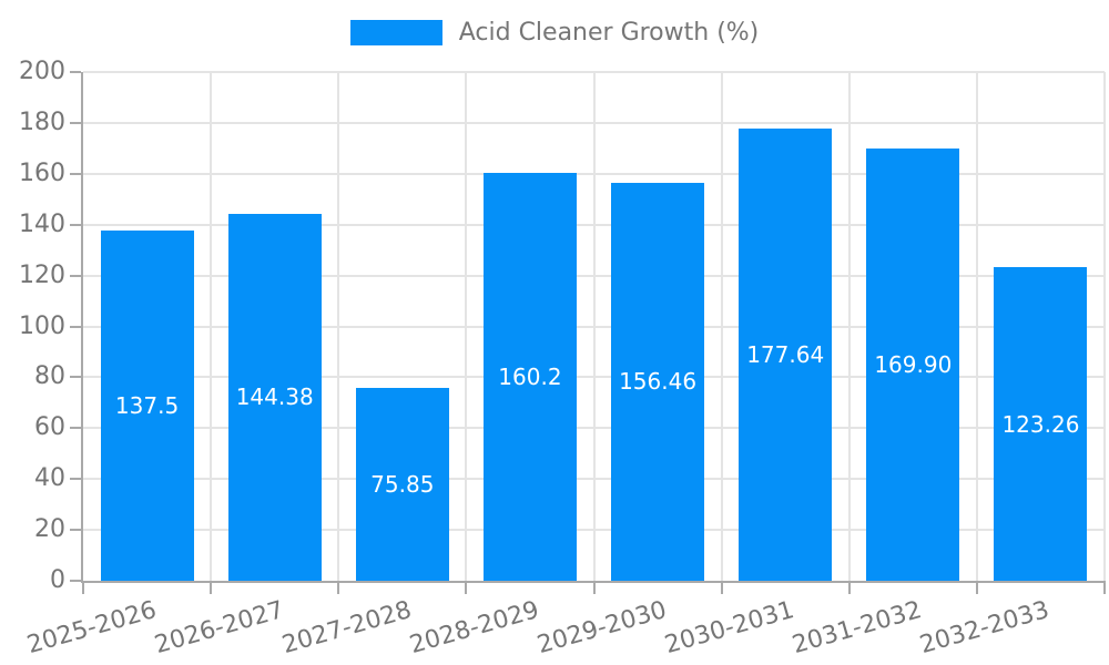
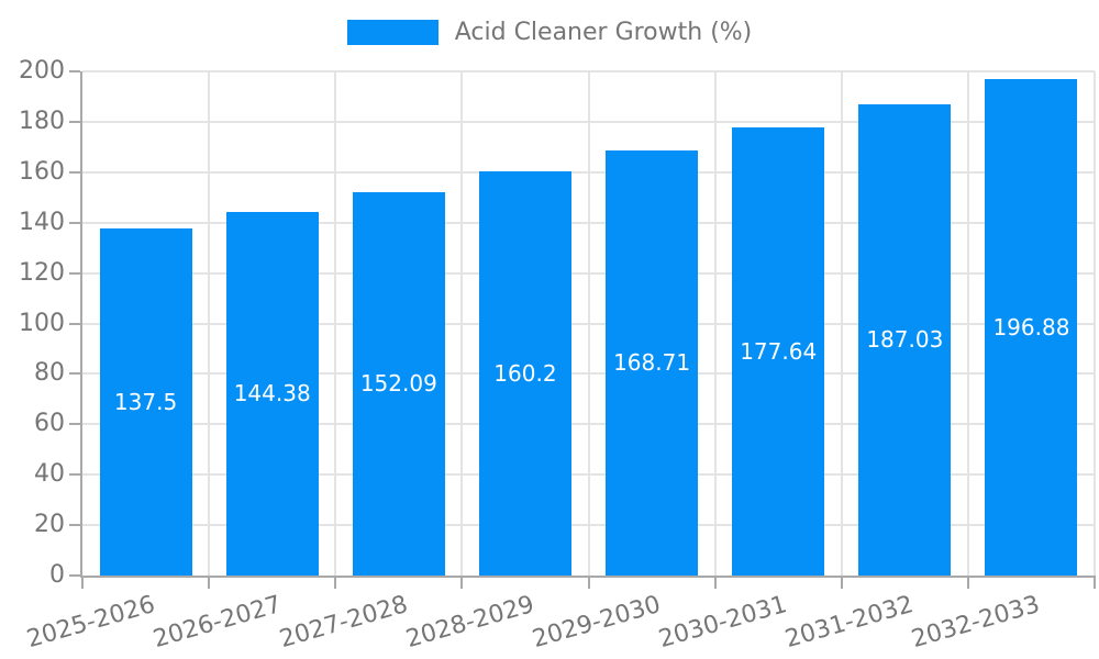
2027-2028: 75.85 -> 152.09
2029-2030: 156.46 -> 168.71
2031-2032: 169.90 -> 187.03
2032-2033: 123.26 -> 196.88
